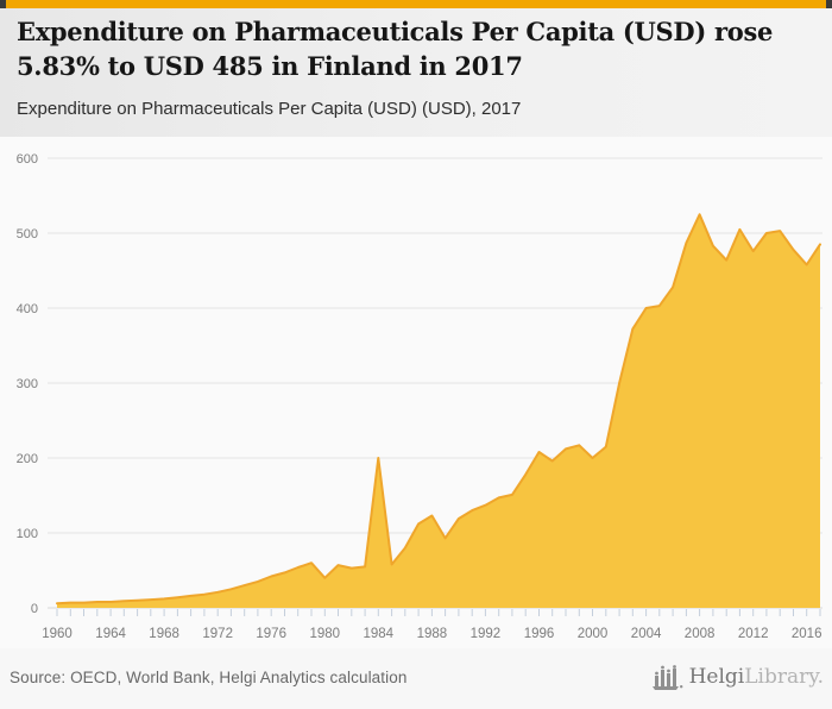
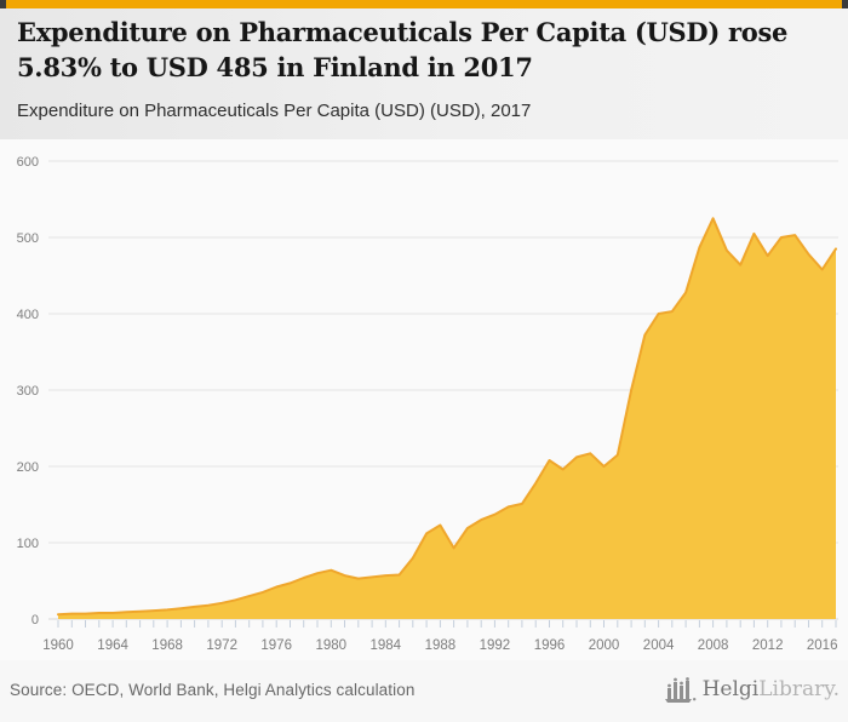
1980: 40 -> 60
1984: 200 -> 60
